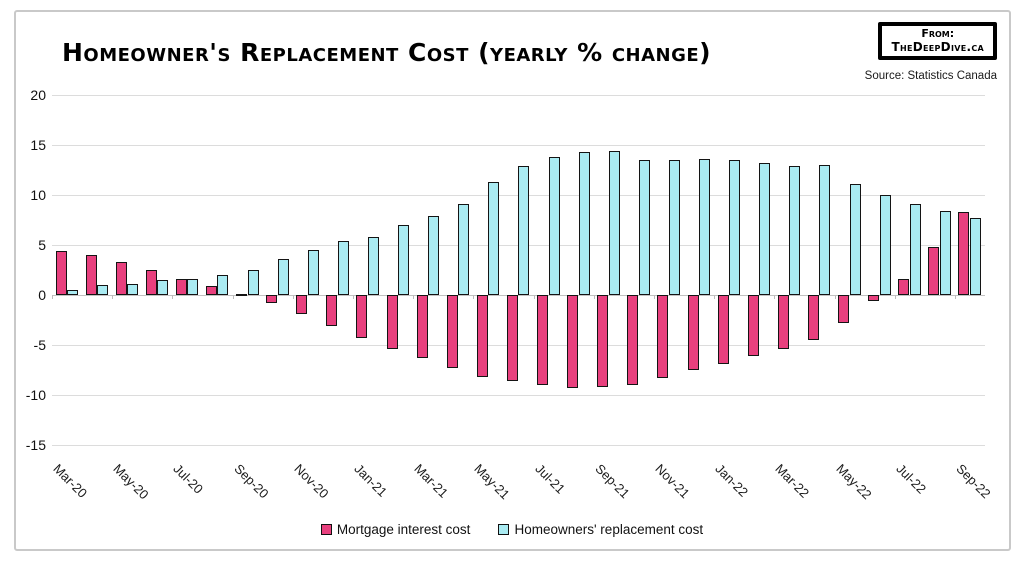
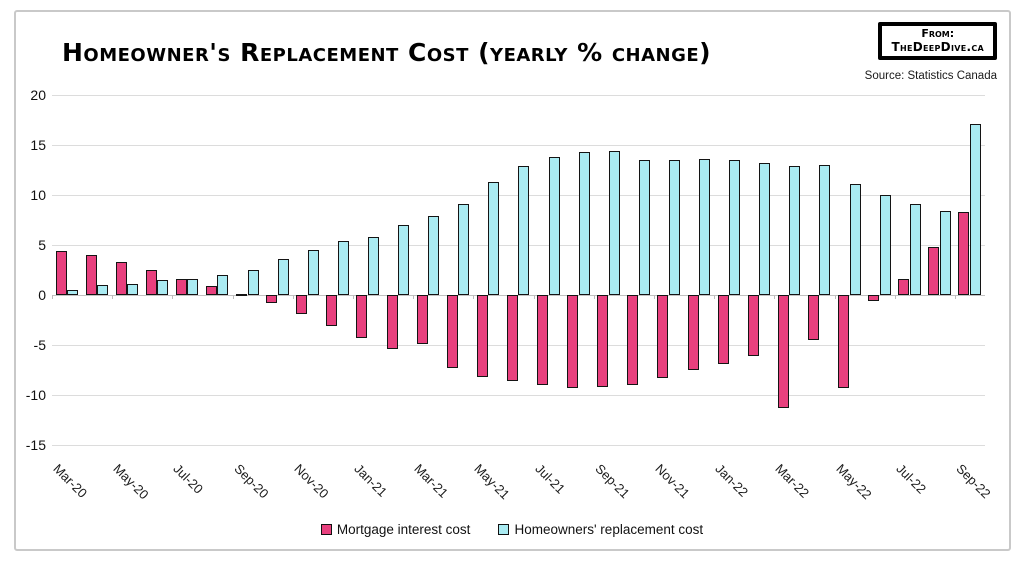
Mortgage interest cost/Mar-21: -6.3 -> -4.9
Mortgage interest cost/Mar-22: -5.4 -> -11.3
Mortgage interest cost/May-22: -2.8 -> -9.3
Homeowners' replacement cost/Sep-22: 7.7 -> 17.1
